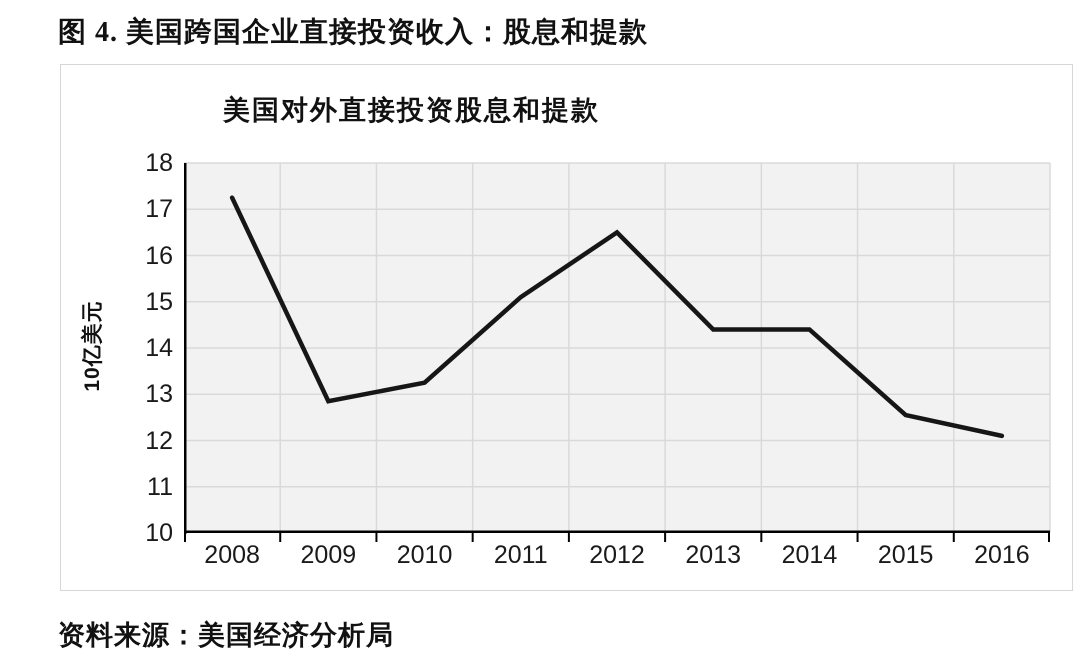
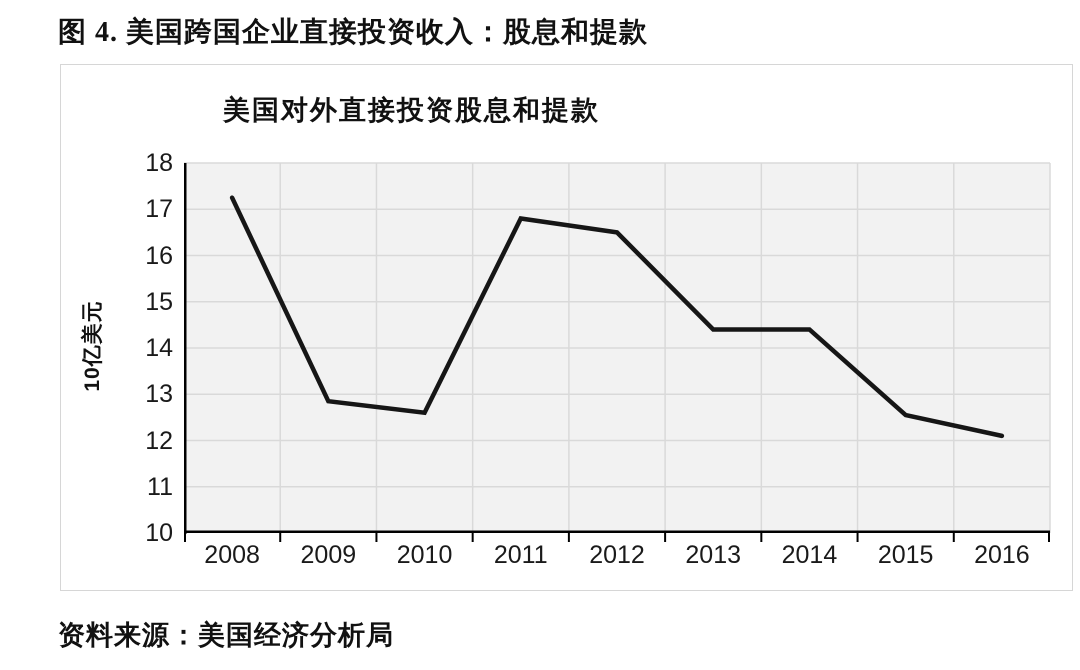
2010: 13.2 -> 12.6
2011: 15.1 -> 16.8
